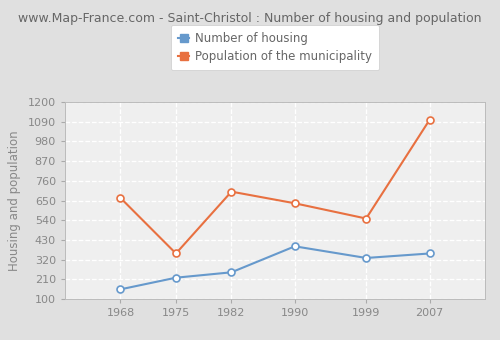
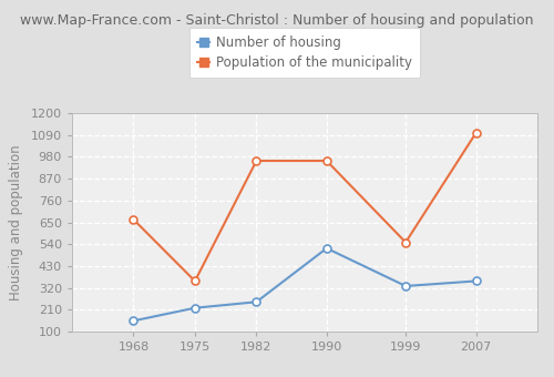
Population of the municipality/1982: 700 -> 960
Number of housing/1990: 400 -> 520
Population of the municipality/1990: 640 -> 960
